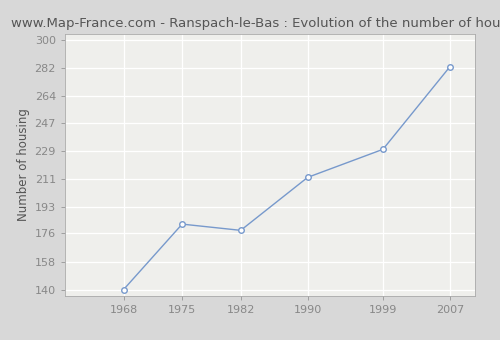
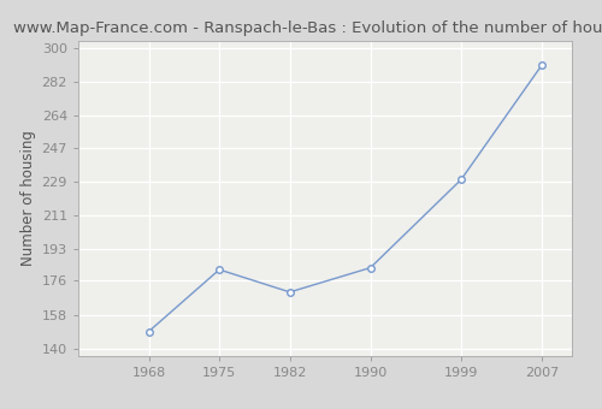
1968: 140 -> 149
1982: 178 -> 170
1990: 212 -> 183
2007: 283 -> 291
